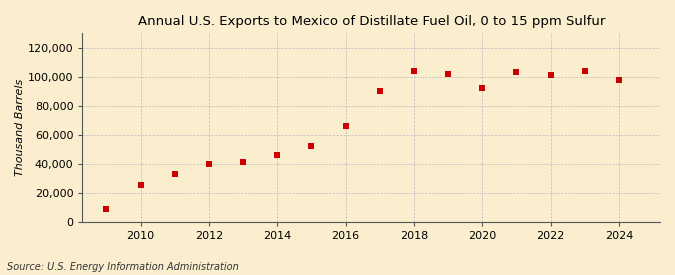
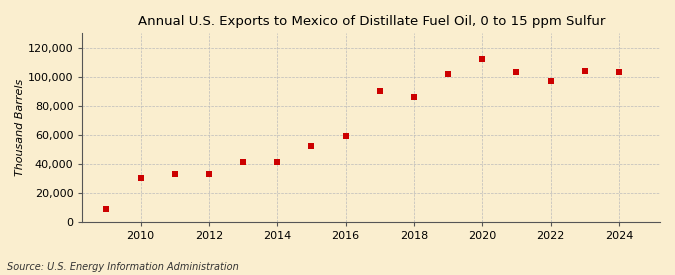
2010: 25,000 -> 30,000
2012: 40,000 -> 33,000
2014: 46,000 -> 41,000
2016: 66,000 -> 59,000
2018: 104,000 -> 86,000
2020: 92,000 -> 112,000
2022: 101,000 -> 97,000
2024: 98,000 -> 103,000
